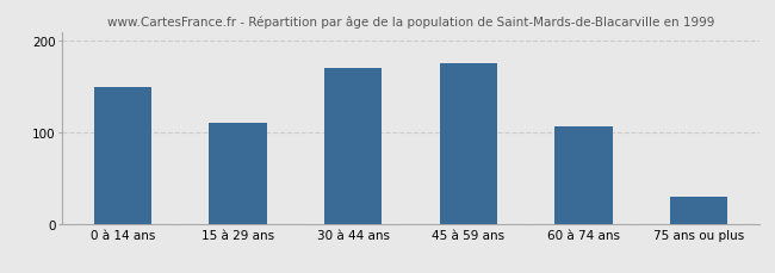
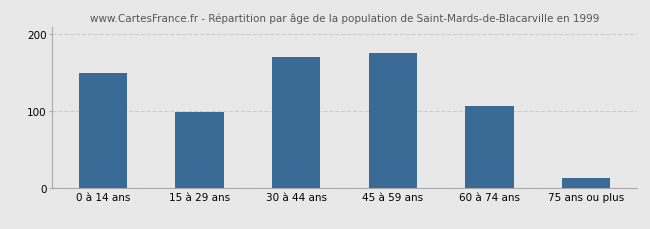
15 à 29 ans: 110 -> 98
75 ans ou plus: 30 -> 12
